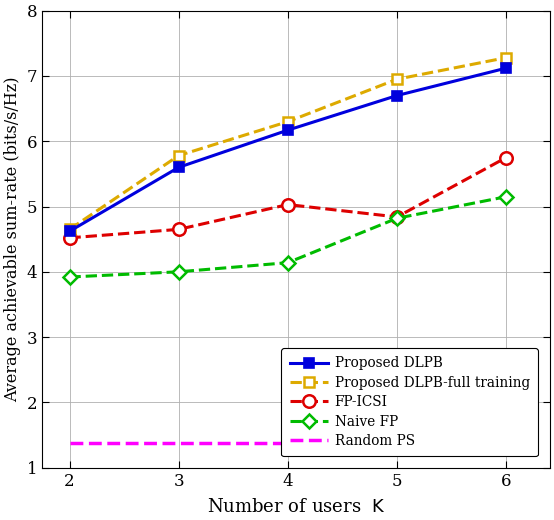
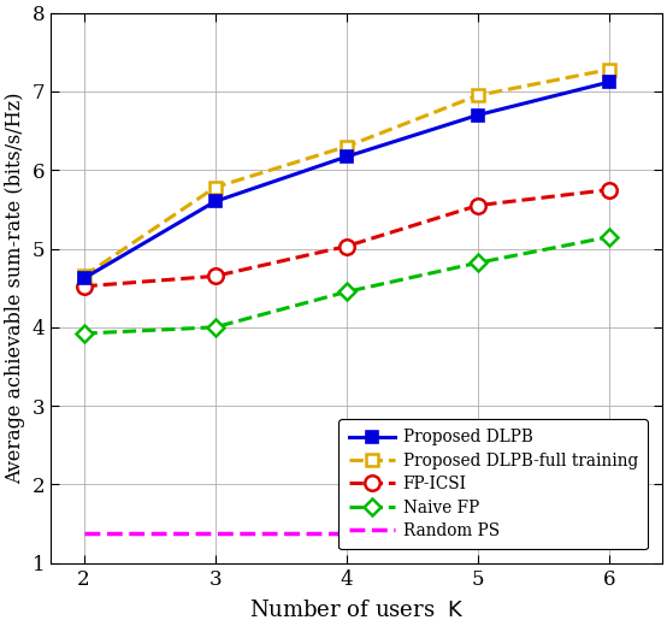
Naive FP/4: 4.14 -> 4.45
FP-ICSI/5: 4.84 -> 5.55
